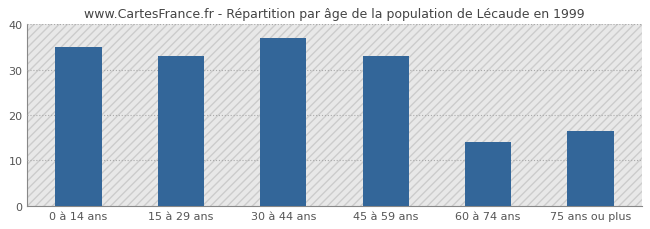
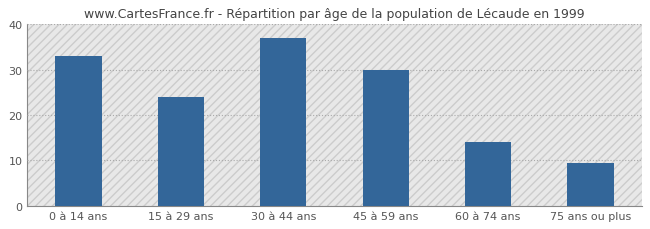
0 à 14 ans: 35.0 -> 33.0
15 à 29 ans: 33.0 -> 24.0
45 à 59 ans: 33.0 -> 30.0
75 ans ou plus: 16.5 -> 9.5
